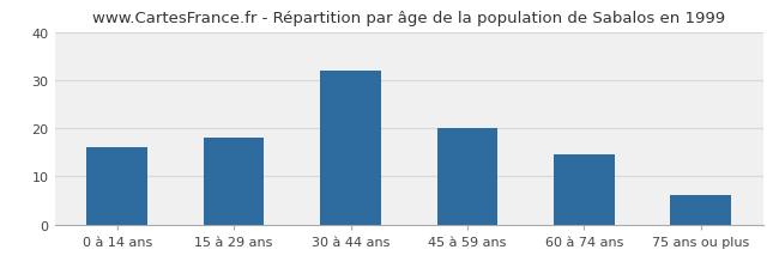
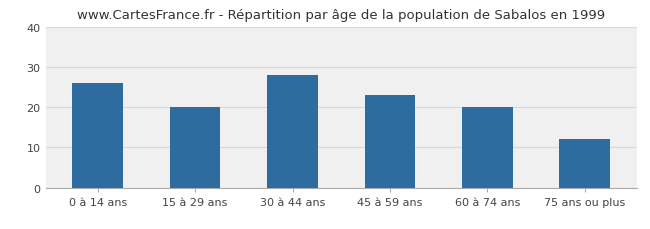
0 à 14 ans: 16.0 -> 26.0
15 à 29 ans: 18.0 -> 20.0
30 à 44 ans: 32.0 -> 28.0
45 à 59 ans: 20.0 -> 23.0
60 à 74 ans: 14.5 -> 20.0
75 ans ou plus: 6.0 -> 12.0
